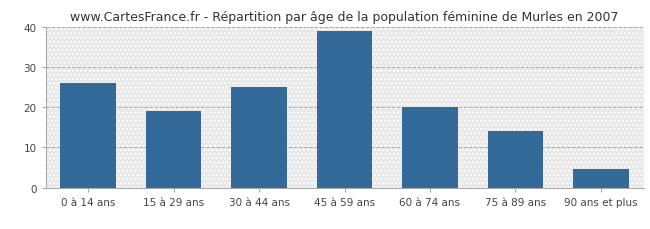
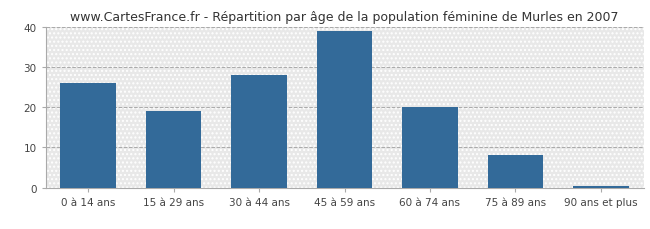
30 à 44 ans: 25.0 -> 28.0
75 à 89 ans: 14.0 -> 8.0
90 ans et plus: 4.5 -> 0.5
